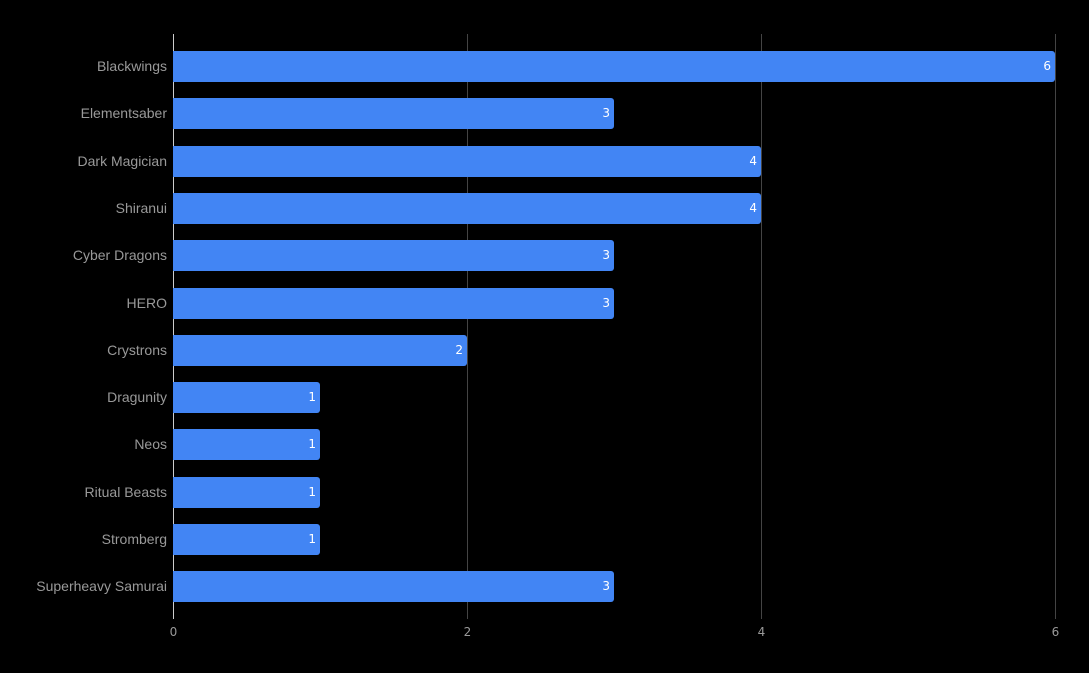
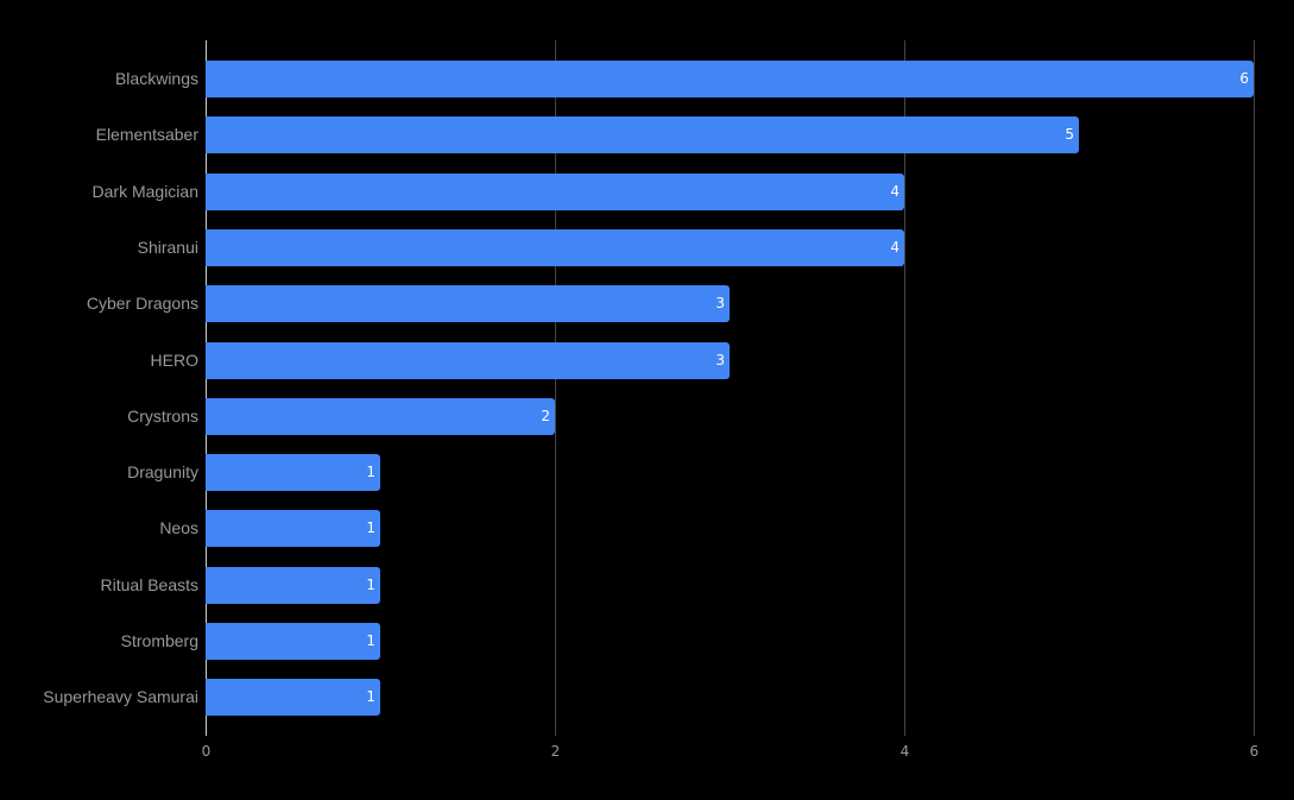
Elementsaber: 3 -> 5
Superheavy Samurai: 3 -> 1
